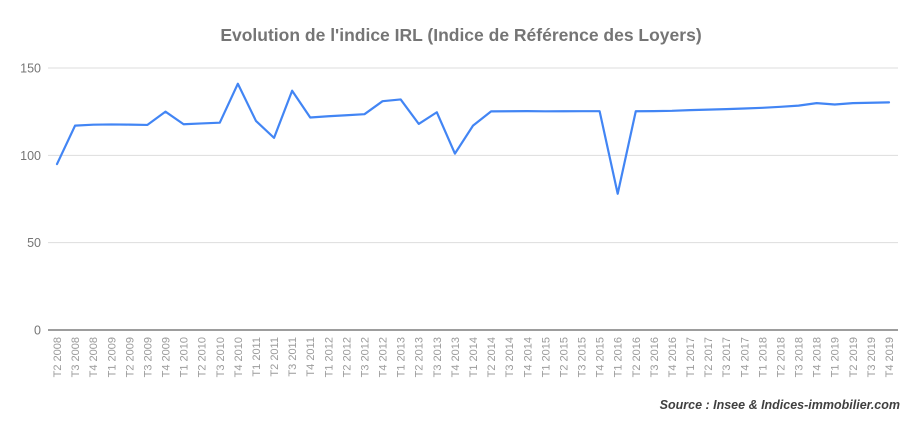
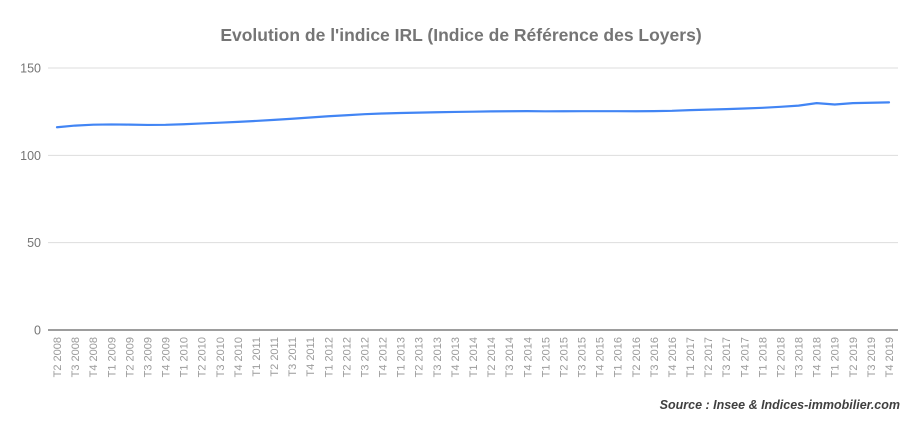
T2 2008: 95 -> 116
T4 2009: 125 -> 117
T4 2010: 141 -> 119
T2 2011: 110 -> 120
T3 2011: 137 -> 121
T4 2012: 131 -> 124
T1 2013: 132 -> 124
T2 2013: 118 -> 124
T4 2013: 101 -> 125
T1 2014: 117 -> 125
T1 2016: 78 -> 125
